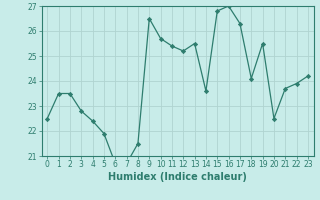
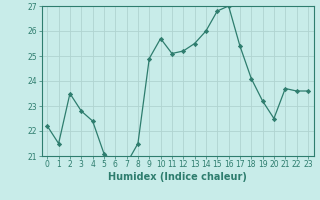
0: 22.5 -> 22.2
1: 23.5 -> 21.5
5: 21.9 -> 21.1
9: 26.5 -> 24.9
11: 25.4 -> 25.1
14: 23.6 -> 26.0
17: 26.3 -> 25.4
19: 25.5 -> 23.2
22: 23.9 -> 23.6
23: 24.2 -> 23.6
